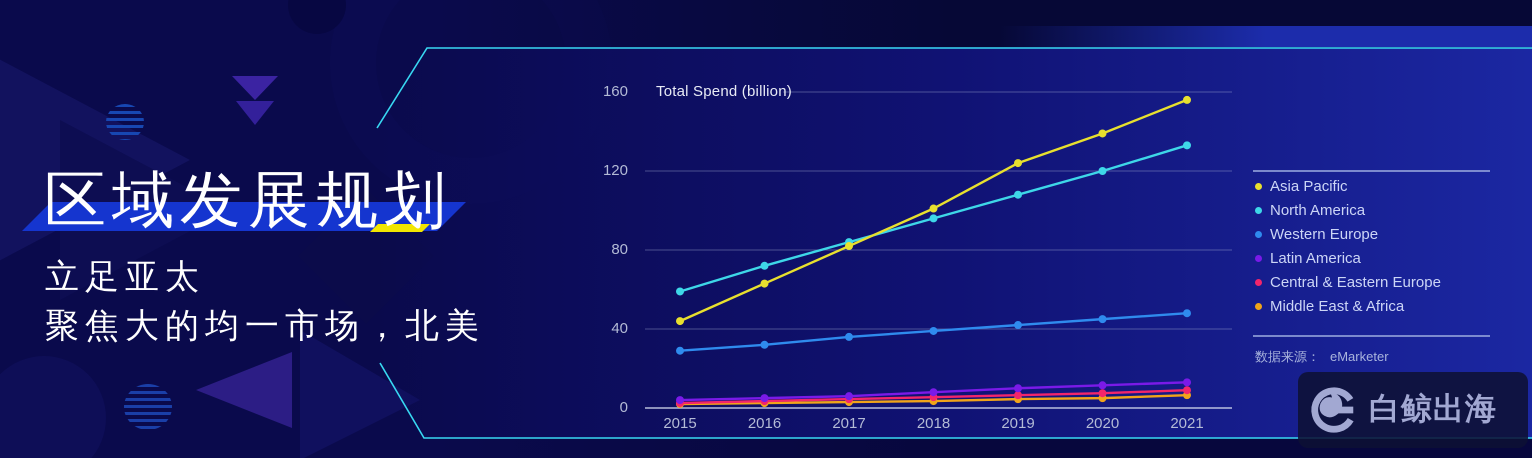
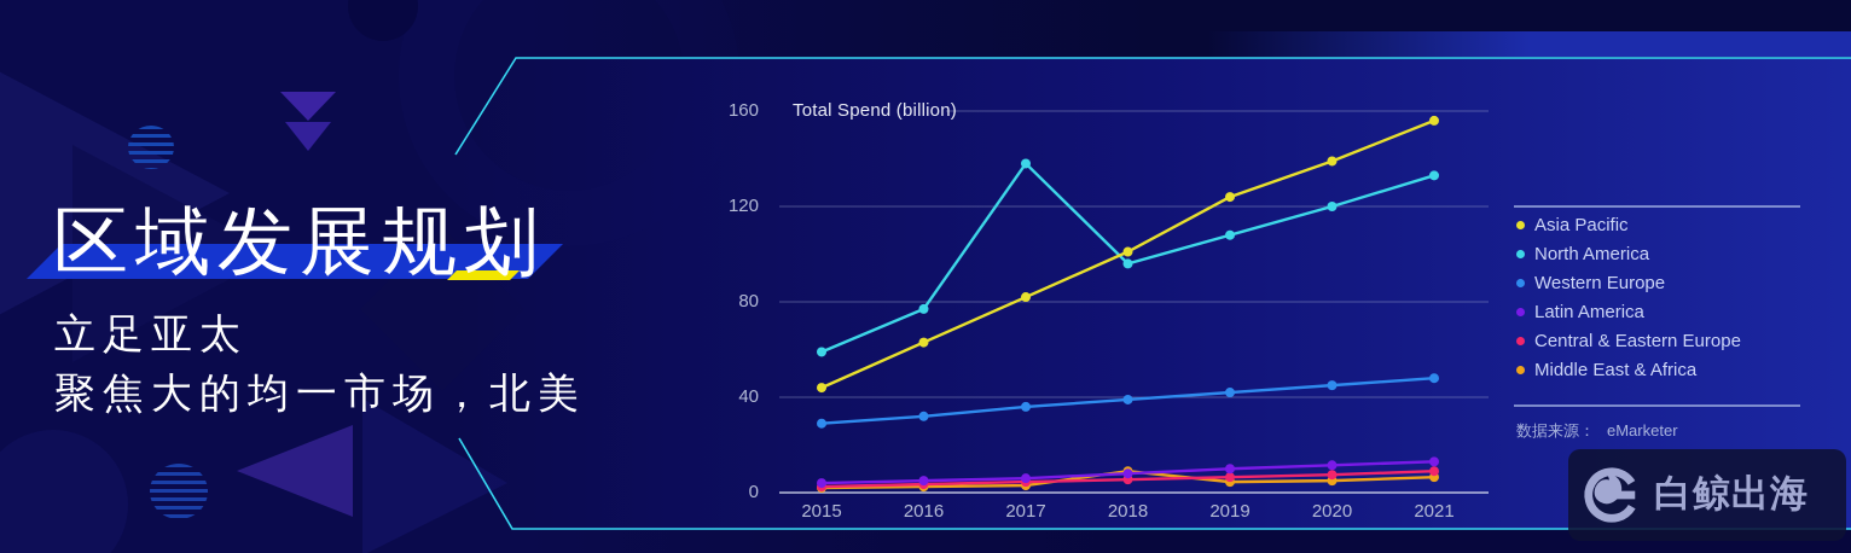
North America/2016: 72 -> 77
North America/2017: 84 -> 138
Middle East & Africa/2018: 4 -> 9
